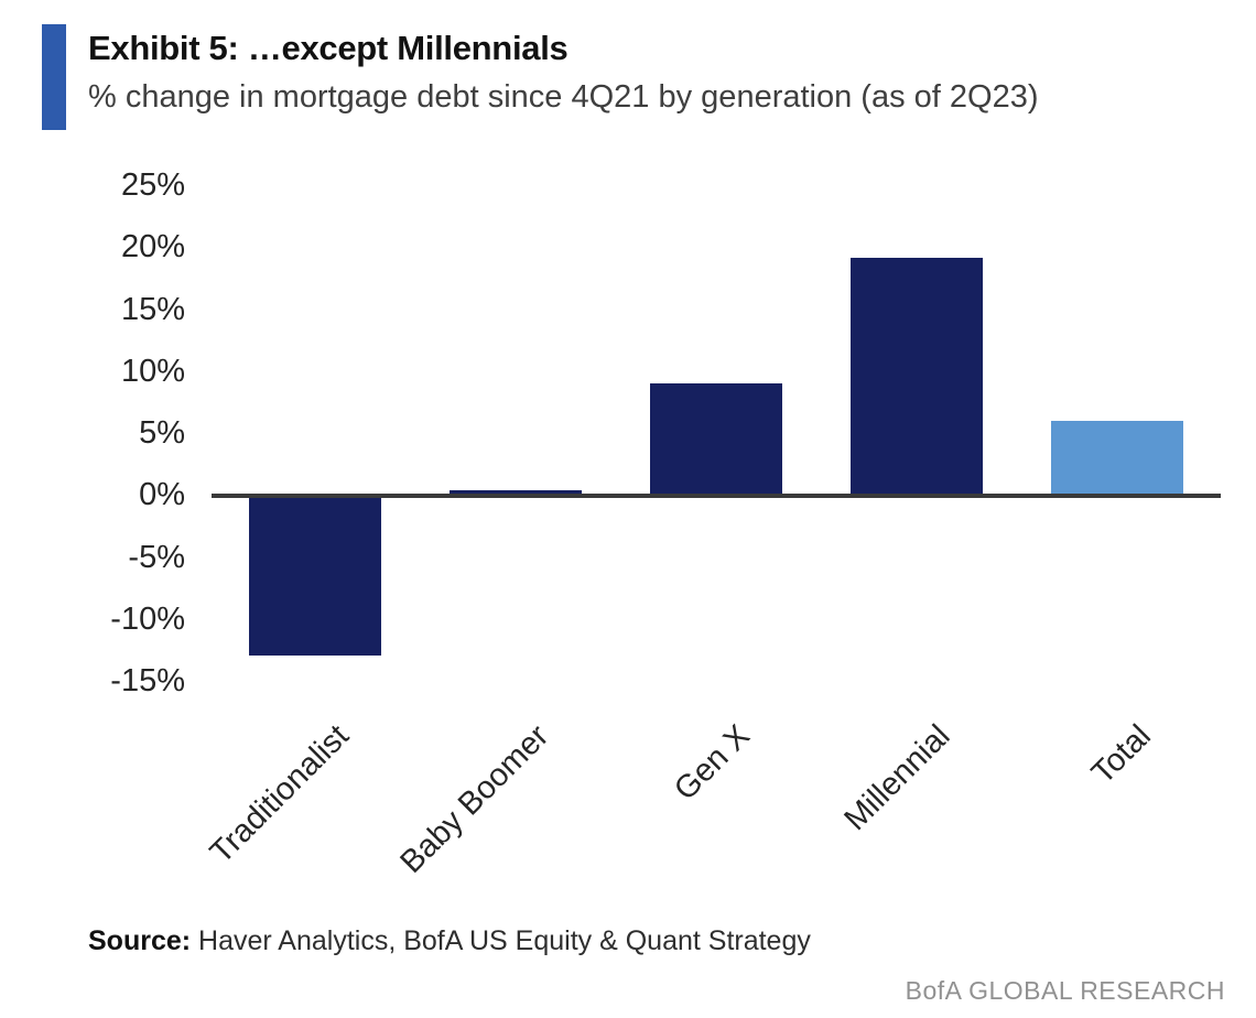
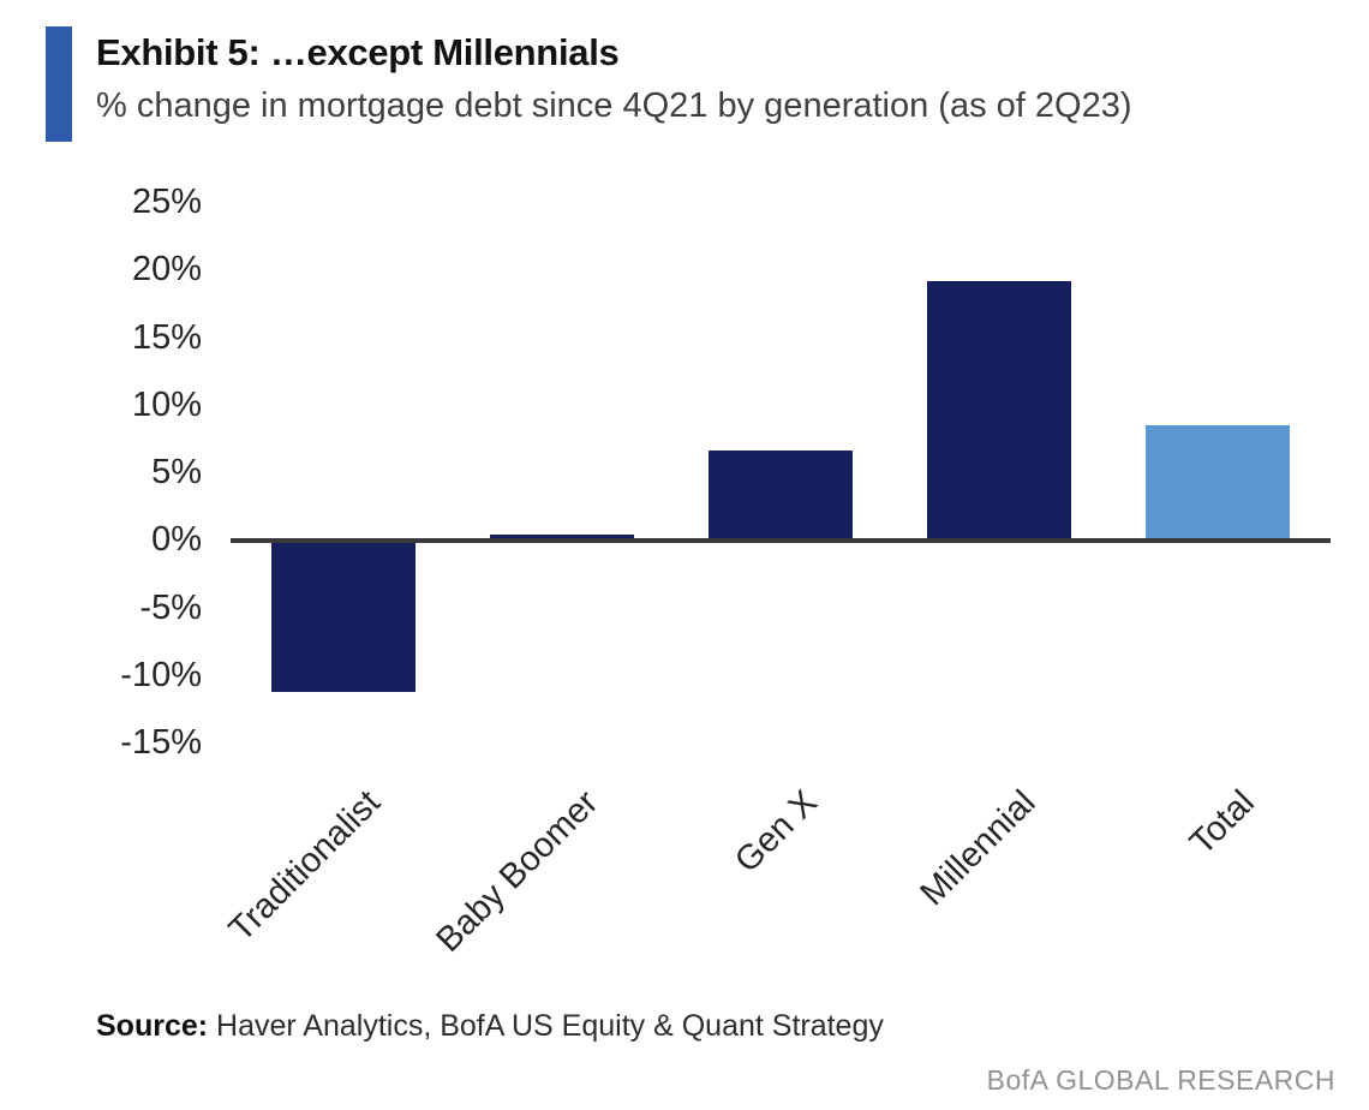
Traditionalist: -12.7% -> -11.0%
Gen X: 9.1% -> 6.7%
Total: 6.1% -> 8.6%
